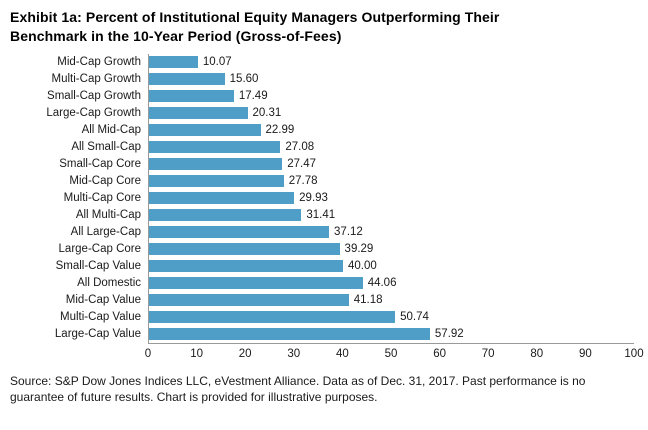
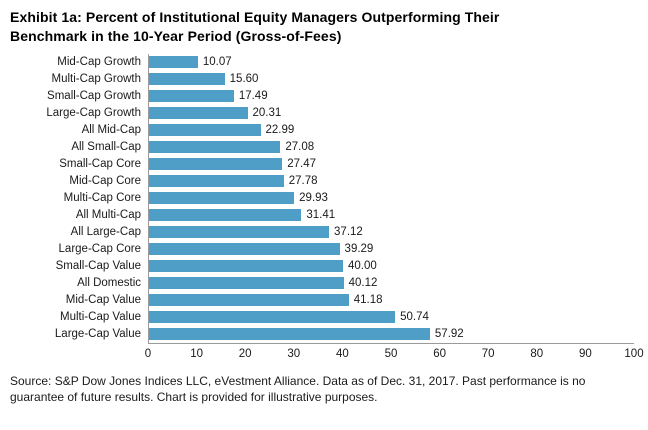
All Domestic: 44.06 -> 40.12
